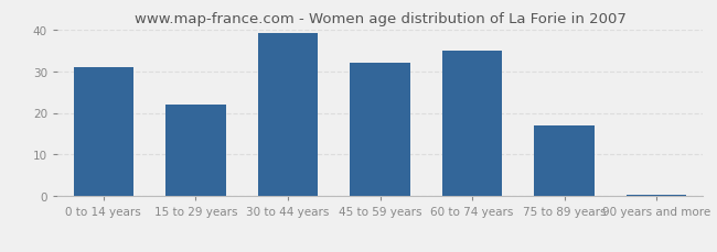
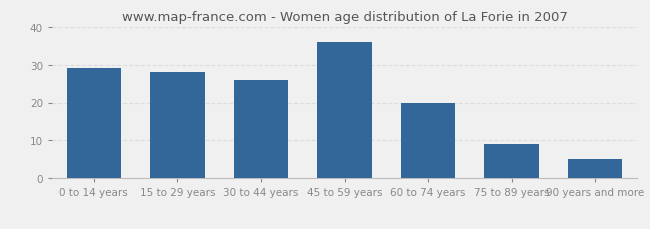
0 to 14 years: 31.0 -> 29.0
15 to 29 years: 22.0 -> 28.0
30 to 44 years: 39.0 -> 26.0
45 to 59 years: 32.0 -> 36.0
60 to 74 years: 35.0 -> 20.0
75 to 89 years: 17.0 -> 9.0
90 years and more: 0.5 -> 5.0
